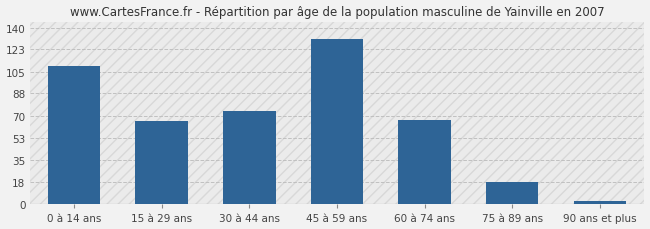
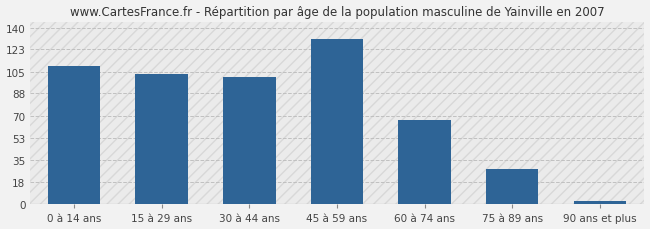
15 à 29 ans: 66 -> 103
30 à 44 ans: 74 -> 101
75 à 89 ans: 18 -> 28
